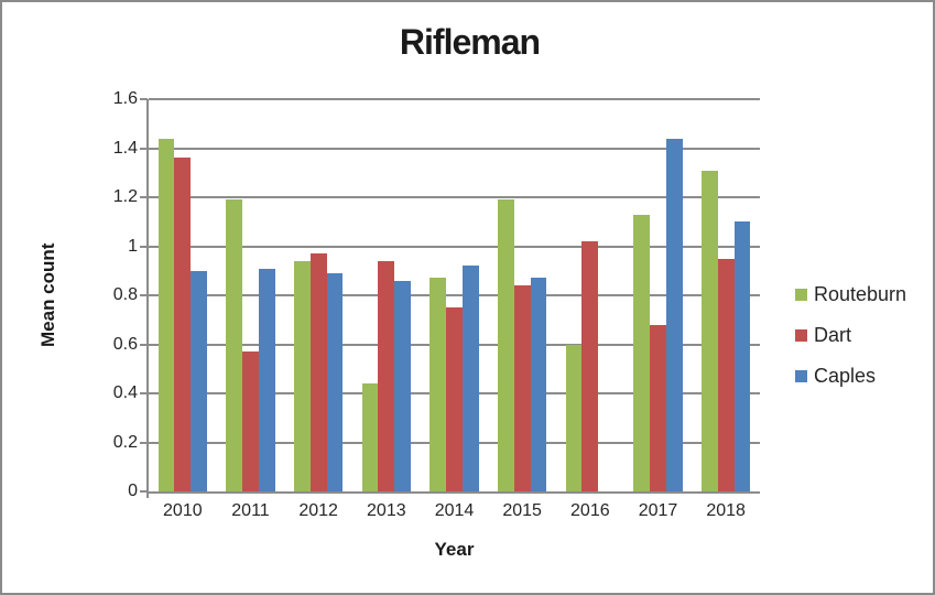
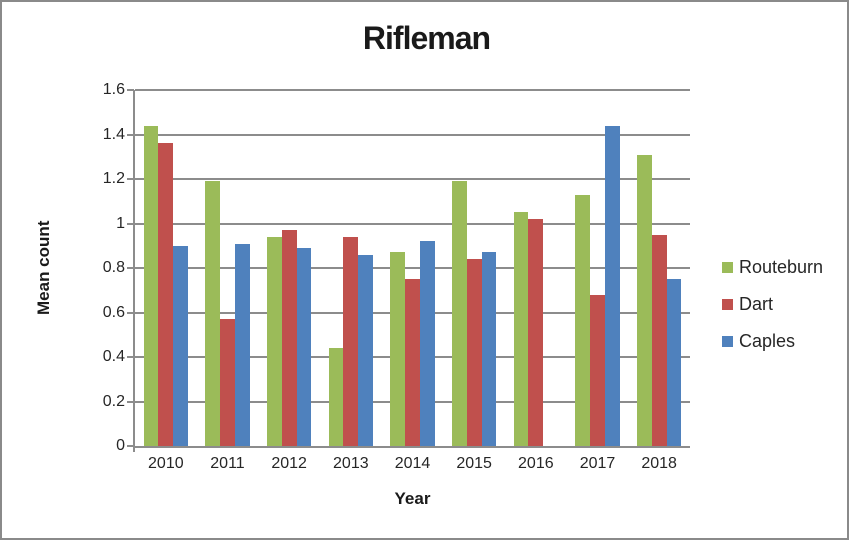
Routeburn/2016: 0.60 -> 1.05
Caples/2018: 1.10 -> 0.75
